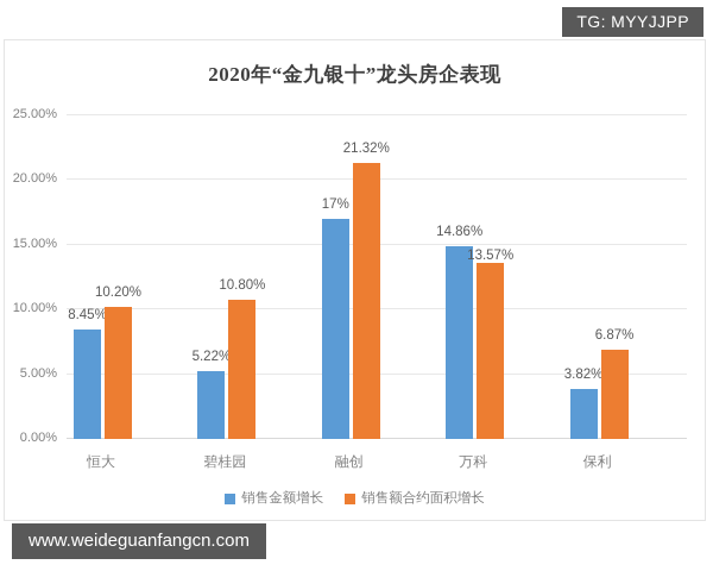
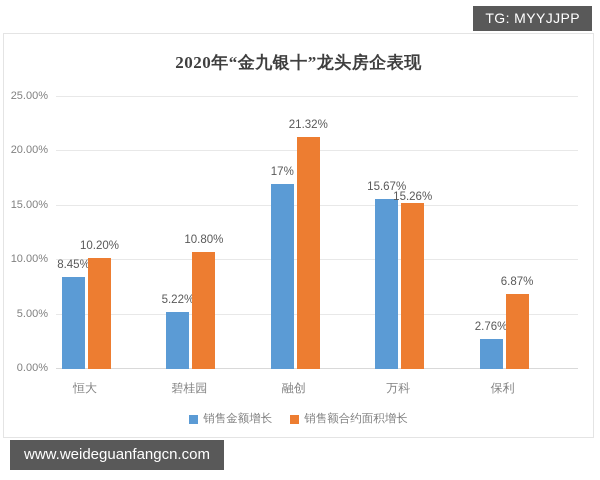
销售金额增长/万科: 14.86% -> 15.67%
销售额合约面积增长/万科: 13.57% -> 15.26%
销售金额增长/保利: 3.82% -> 2.76%
